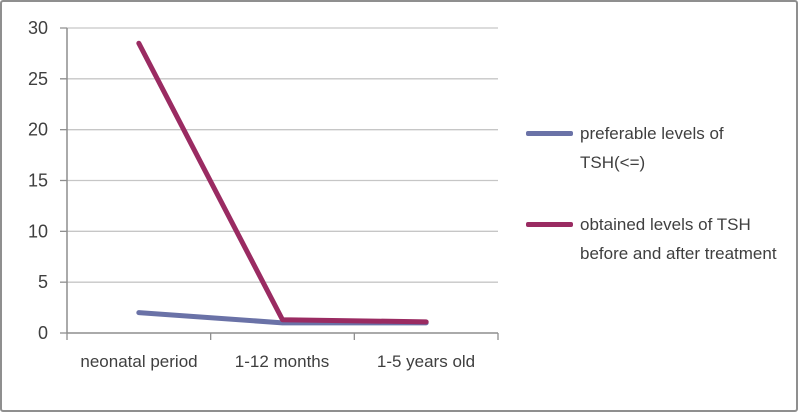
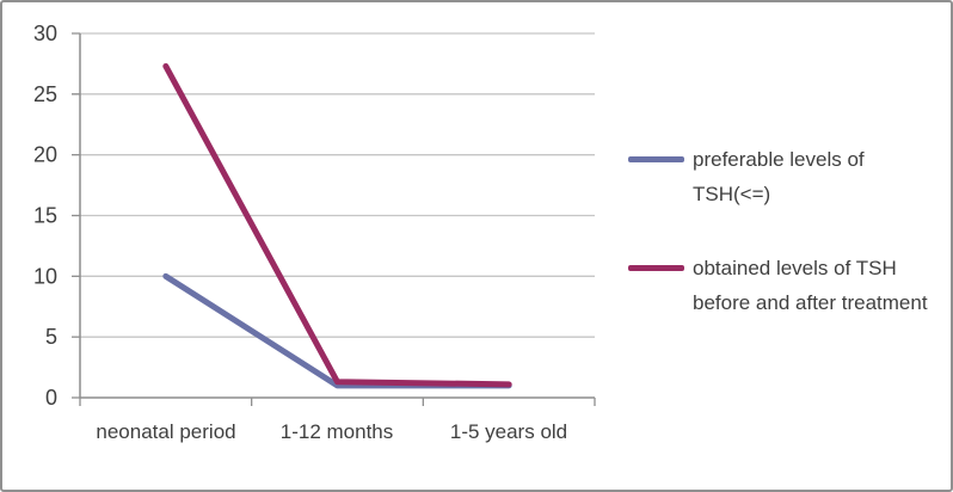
preferable levels of TSH(<=)/neonatal period: 2 -> 10
obtained levels of TSH before and after treatment/neonatal period: 28.5 -> 27.3
